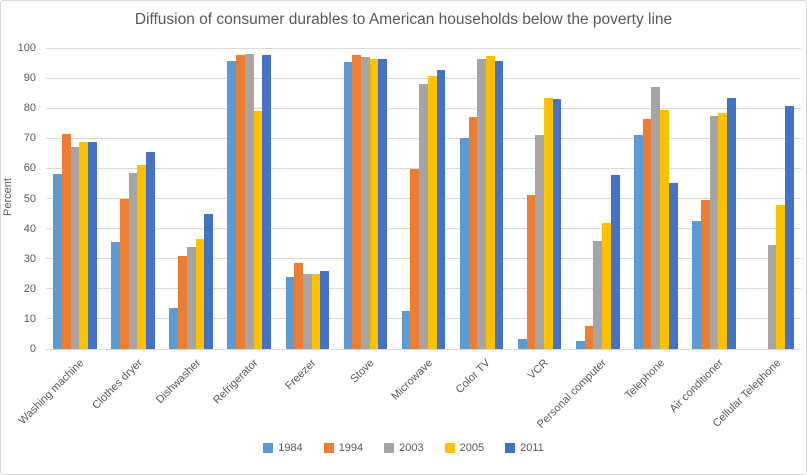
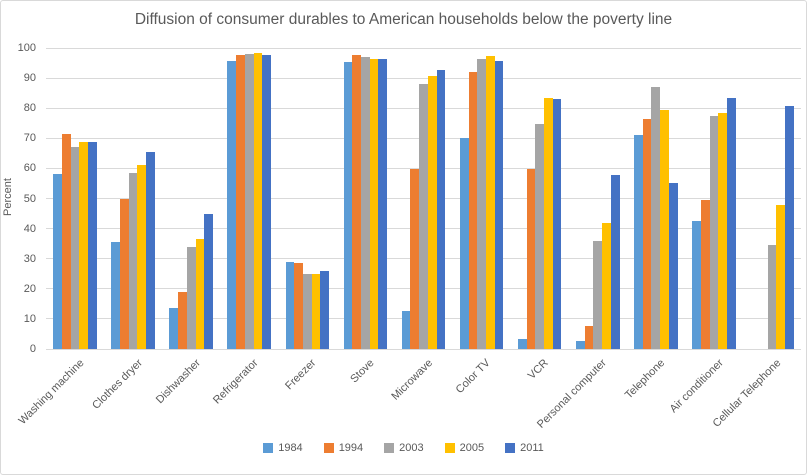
1994/Dishwasher: 31 -> 19
2005/Refrigerator: 79 -> 98
1984/Freezer: 24 -> 29
1994/Color TV: 77 -> 92
1994/VCR: 51 -> 60
2003/VCR: 71 -> 75
